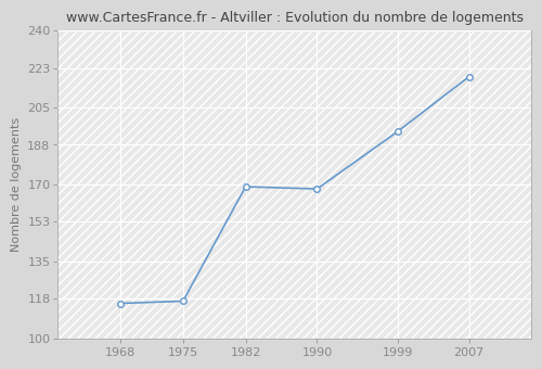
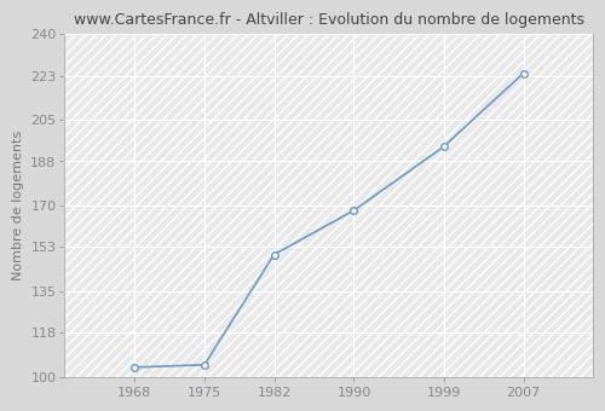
1968: 116 -> 104
1975: 117 -> 105
1982: 169 -> 150
2007: 219 -> 224
